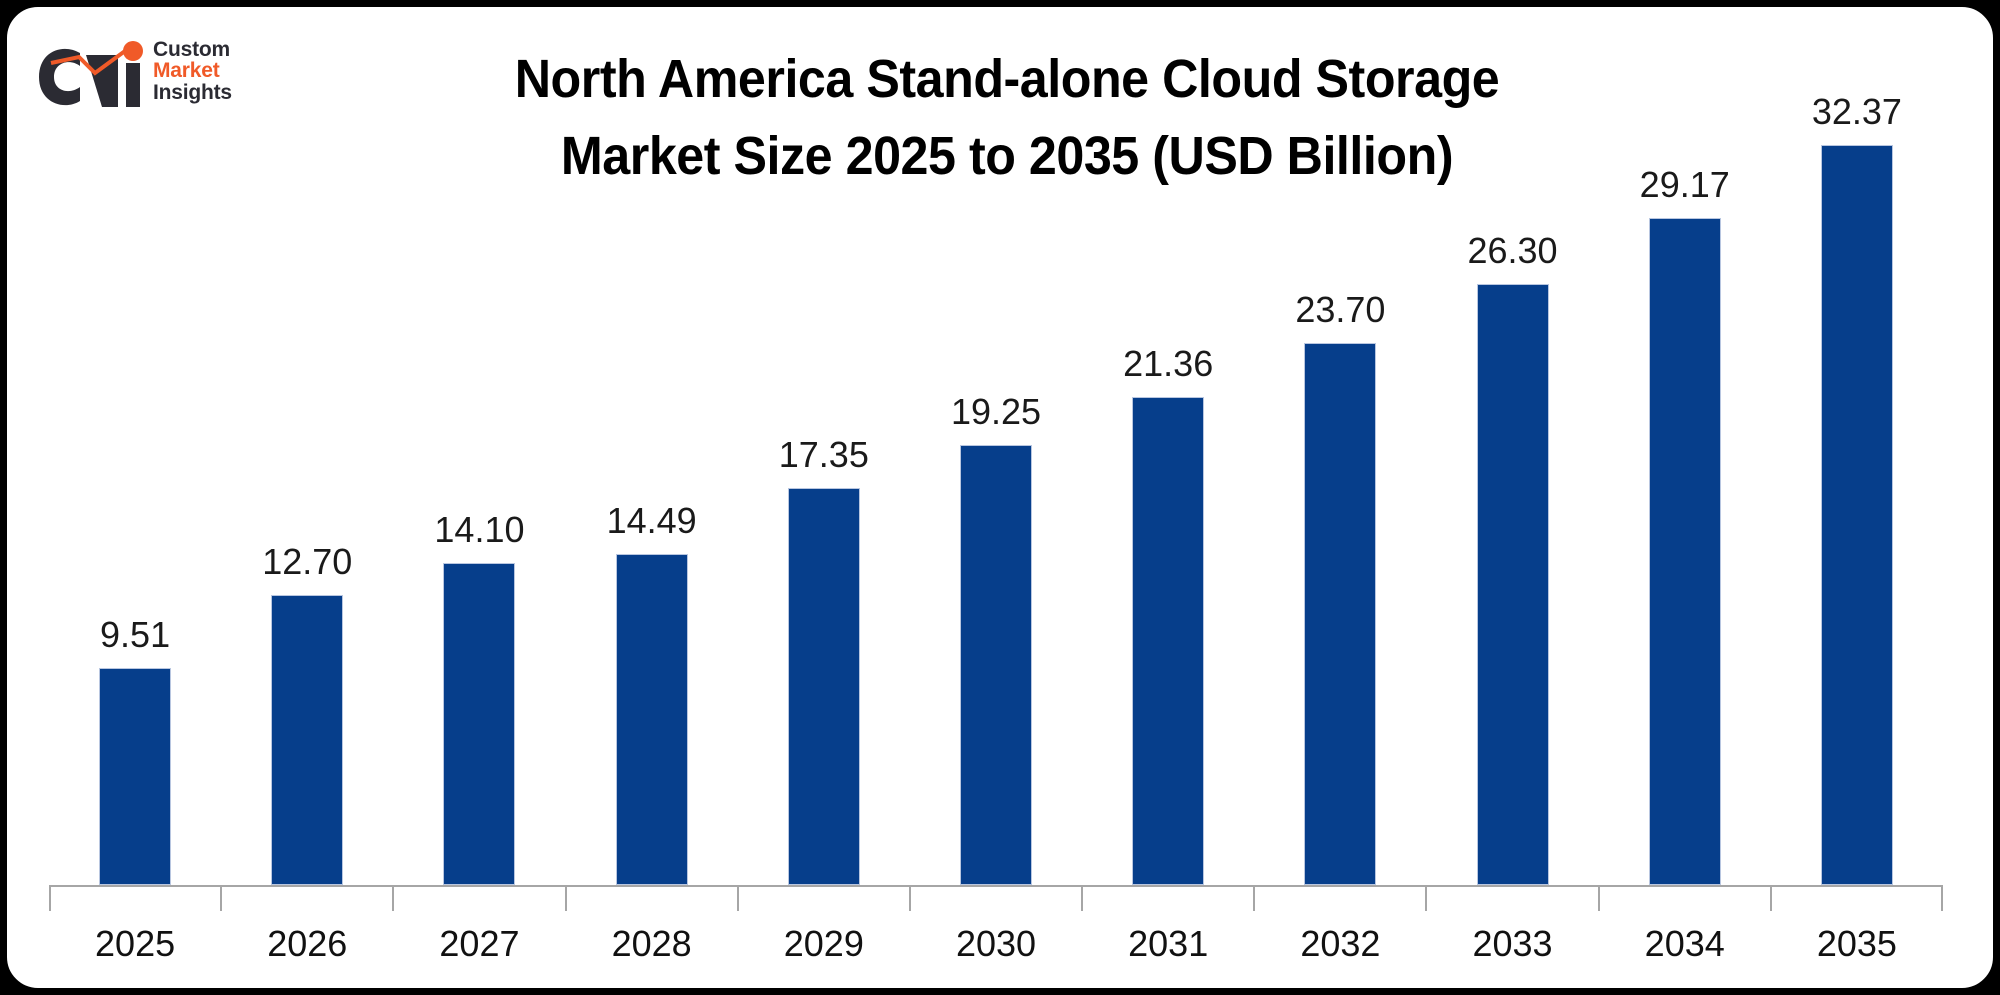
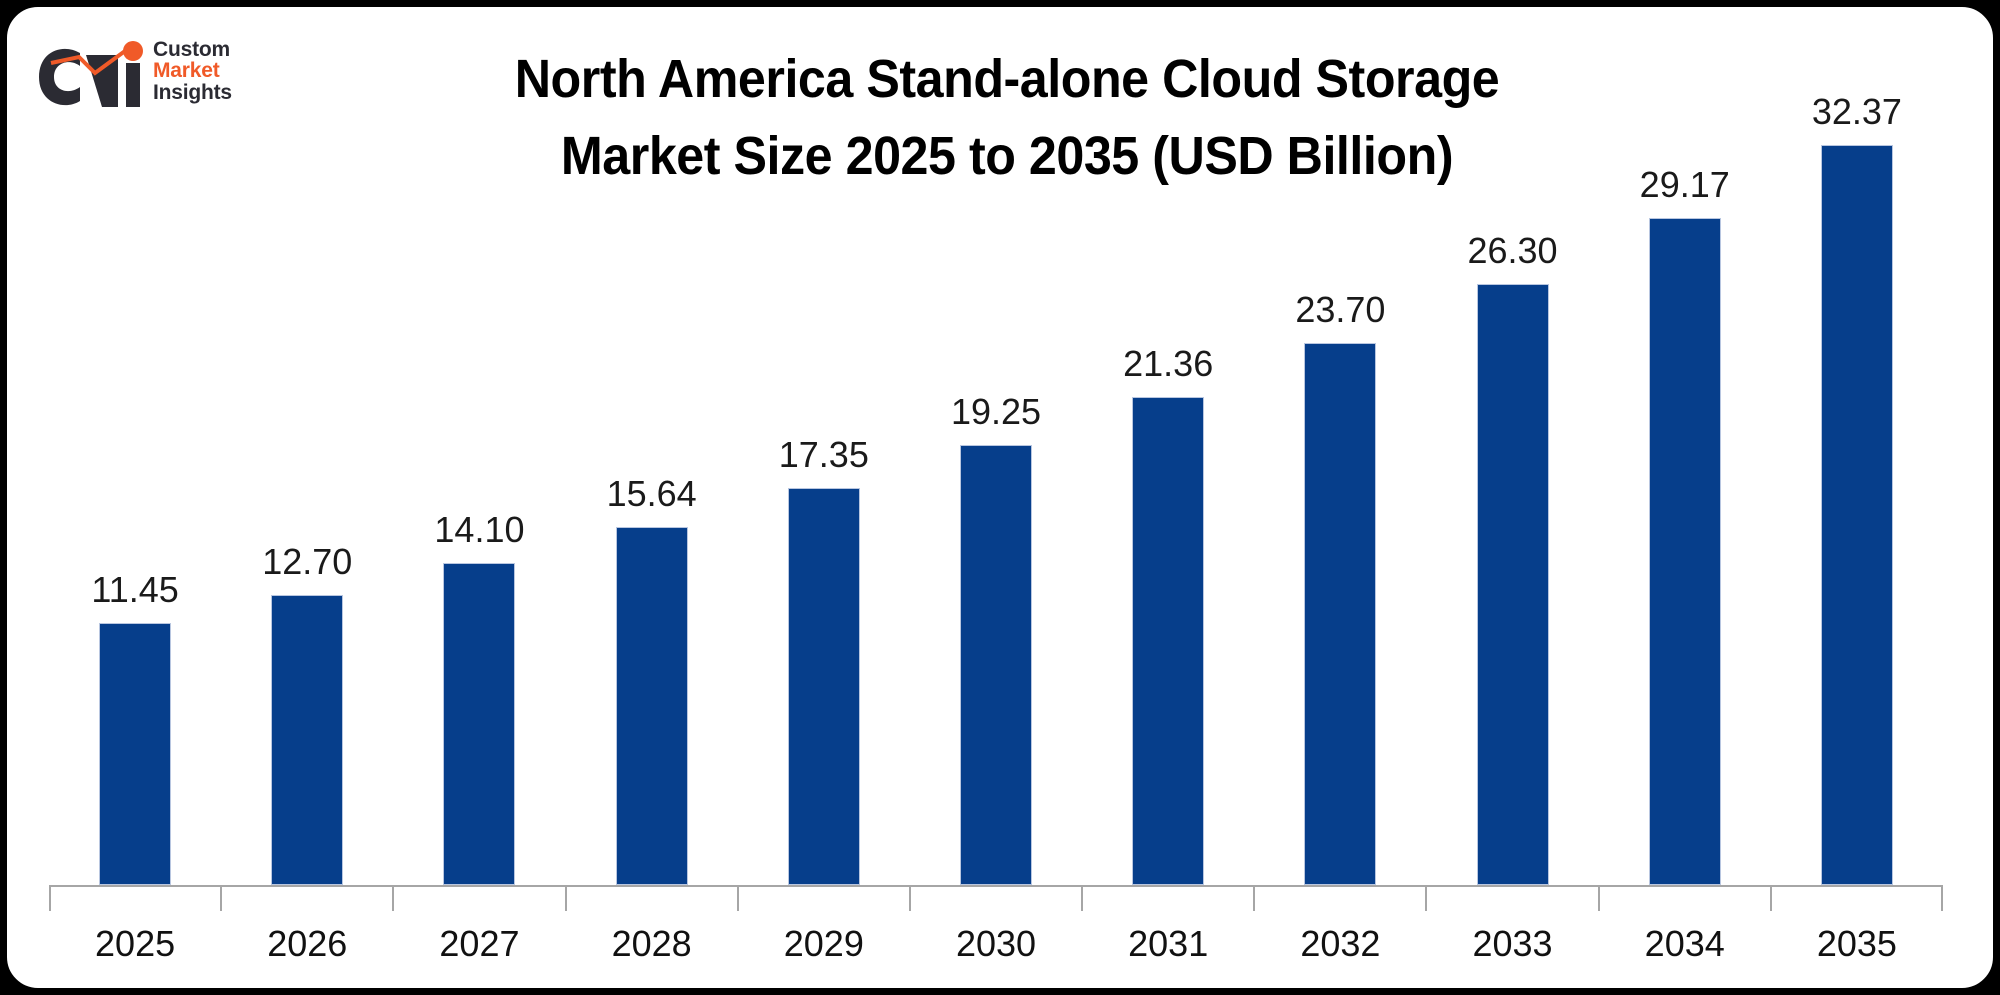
2025: 9.51 -> 11.45
2028: 14.49 -> 15.64
